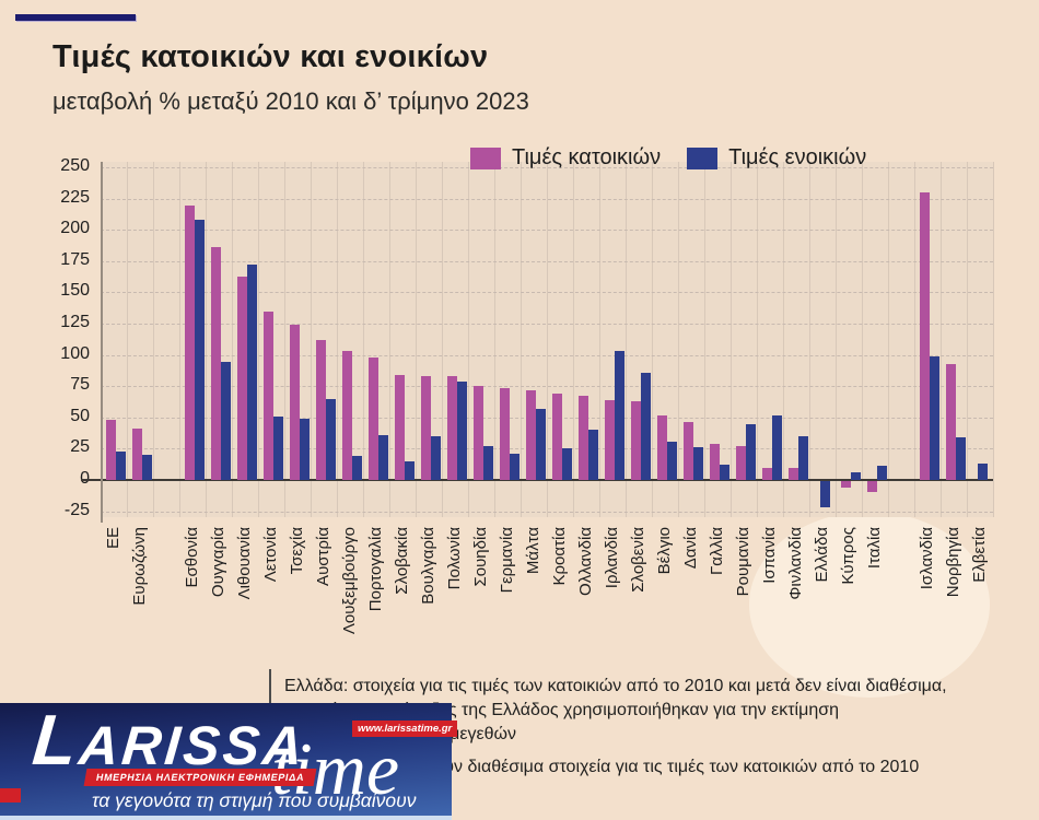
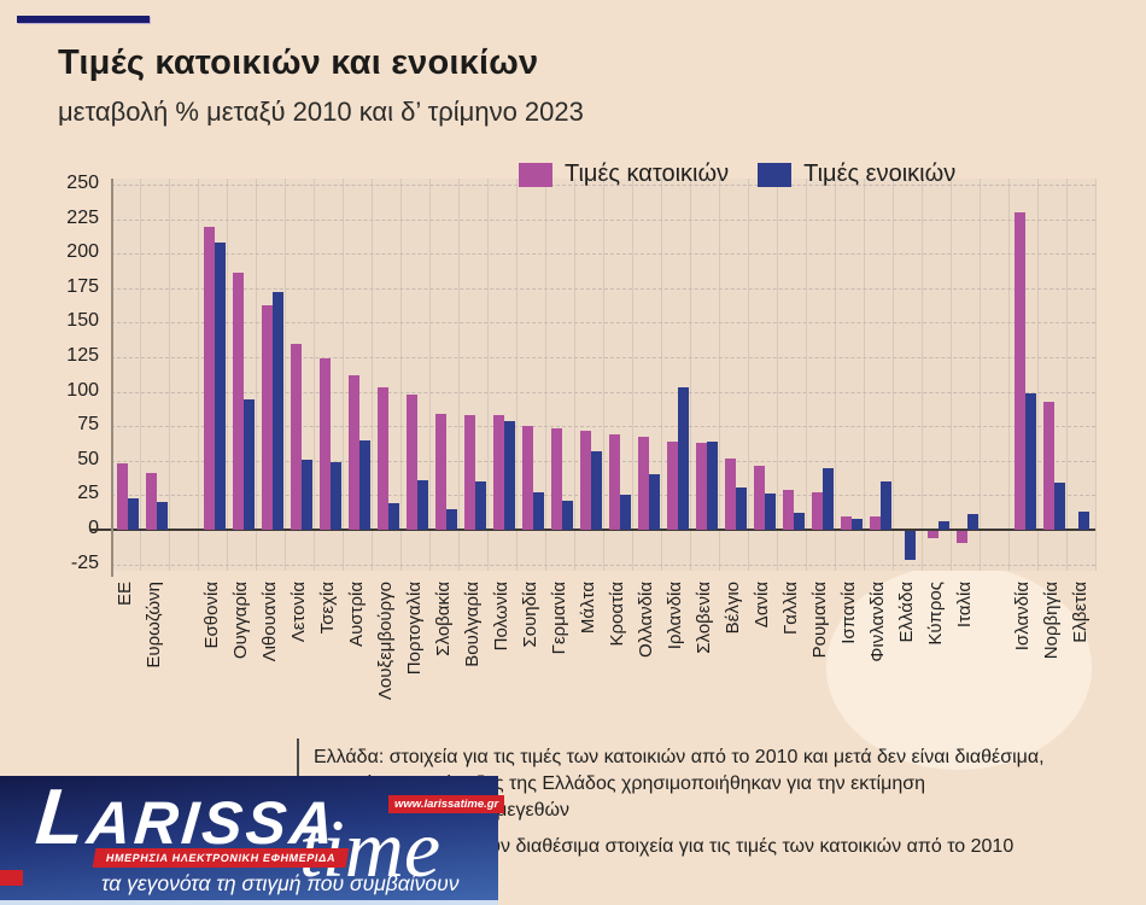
Τιμές ενοικιών/Σλοβενία: 86 -> 64
Τιμές ενοικιών/Ισπανία: 52 -> 8
